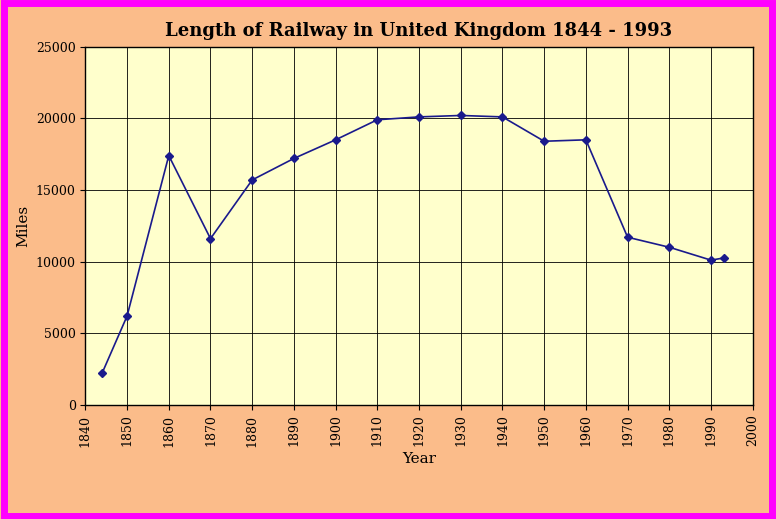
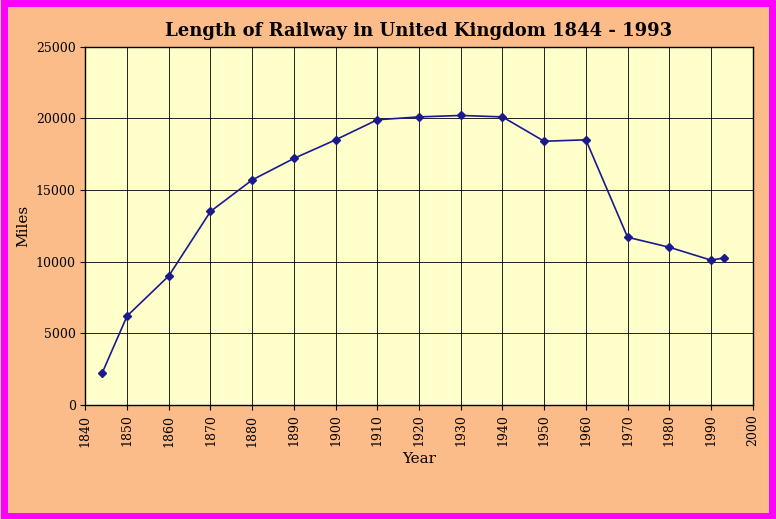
1860: 17400 -> 9000
1870: 11600 -> 13500
